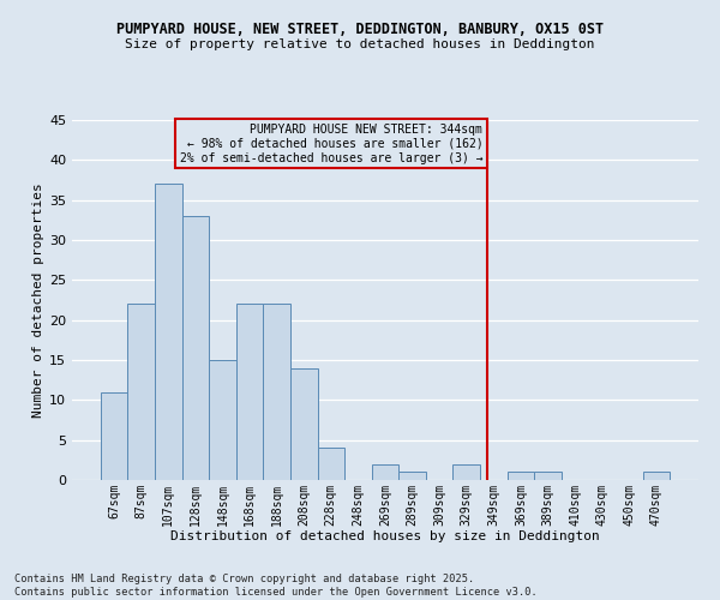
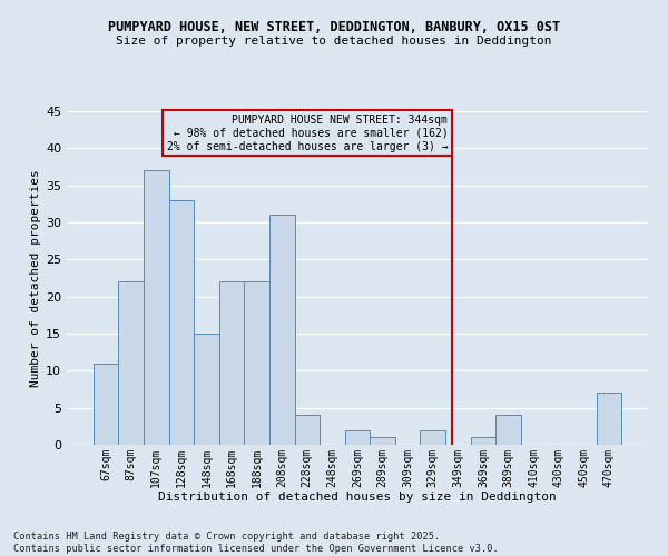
208sqm: 14 -> 31
389sqm: 1 -> 4
470sqm: 1 -> 7
